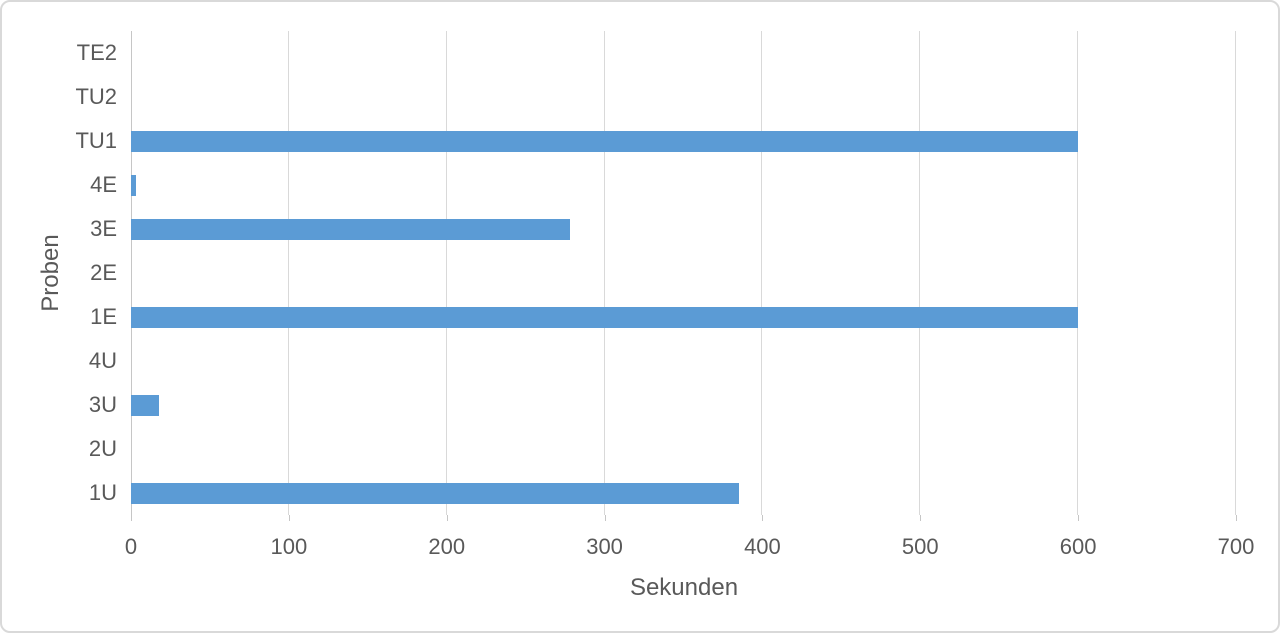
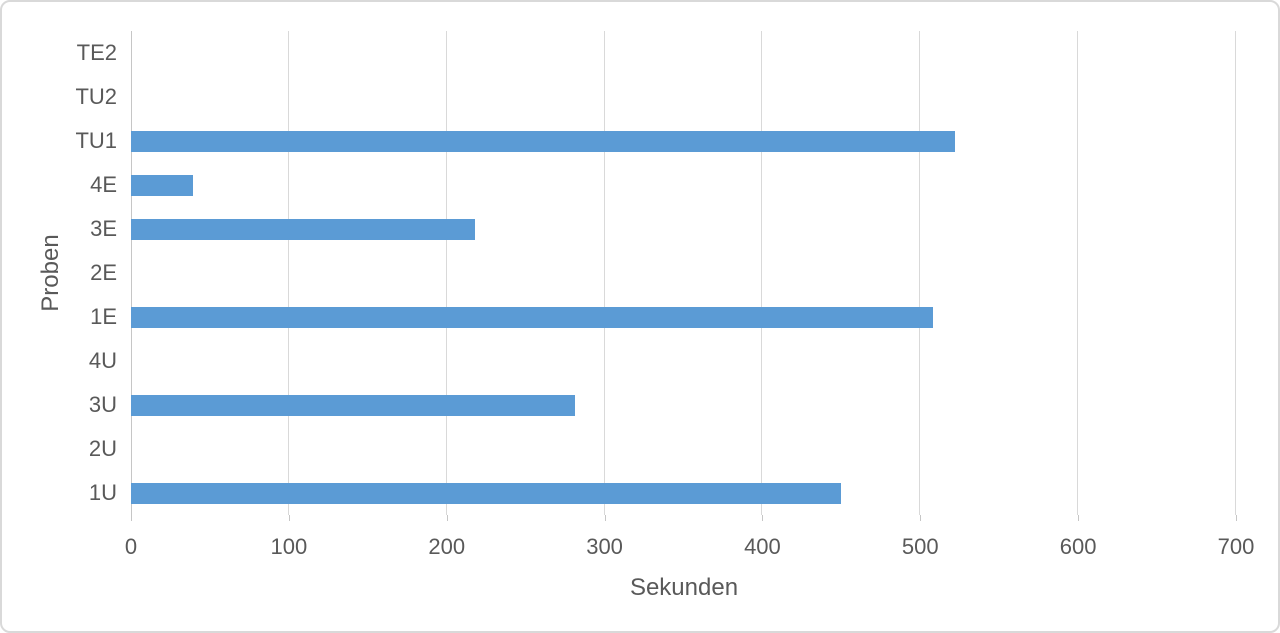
TU1: 600 -> 522
4E: 3 -> 39
3E: 278 -> 218
1E: 600 -> 508
3U: 18 -> 281
1U: 385 -> 450
